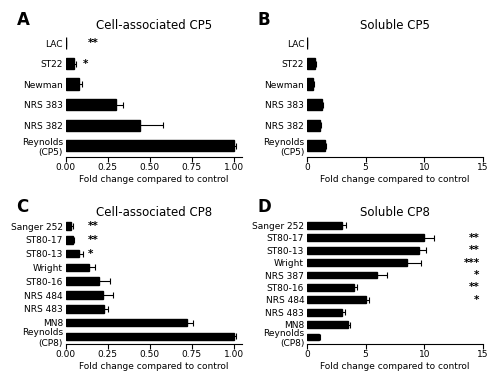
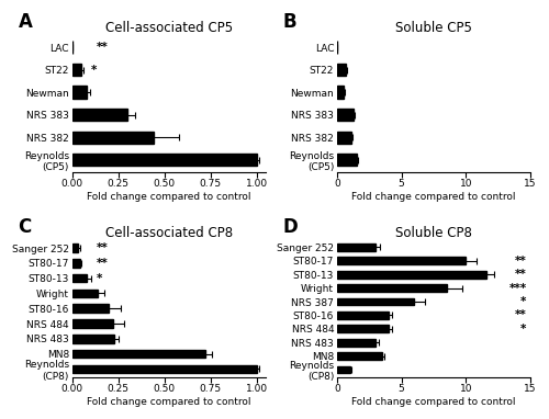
Soluble CP8/ST80-13: 9.5 -> 11.6
Soluble CP8/NRS 484: 5.0 -> 4.0
